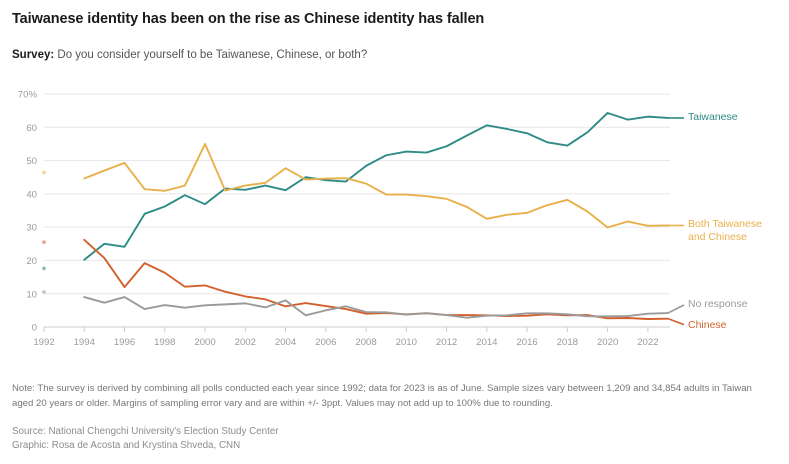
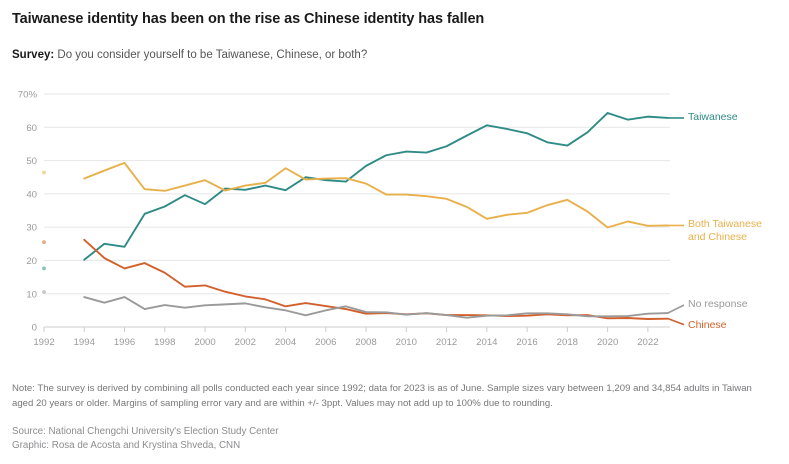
Chinese/1996: 12% -> 18%
Both Taiwanese and Chinese/2000: 55% -> 44%
No response/2004: 8% -> 5%
